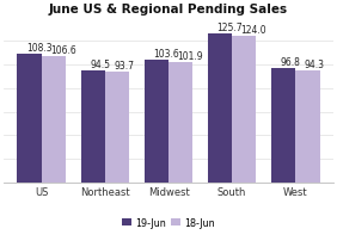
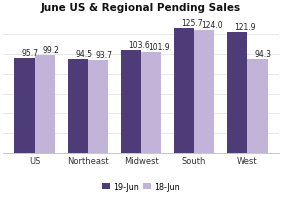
19-Jun/US: 108.3 -> 95.7
18-Jun/US: 106.6 -> 99.2
19-Jun/West: 96.8 -> 121.9
